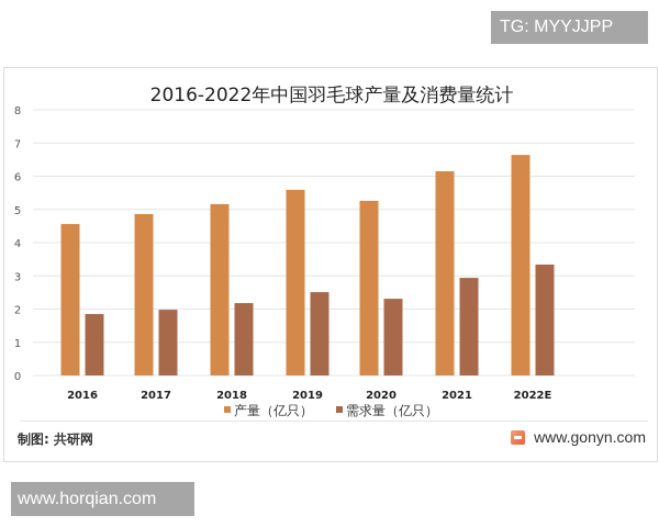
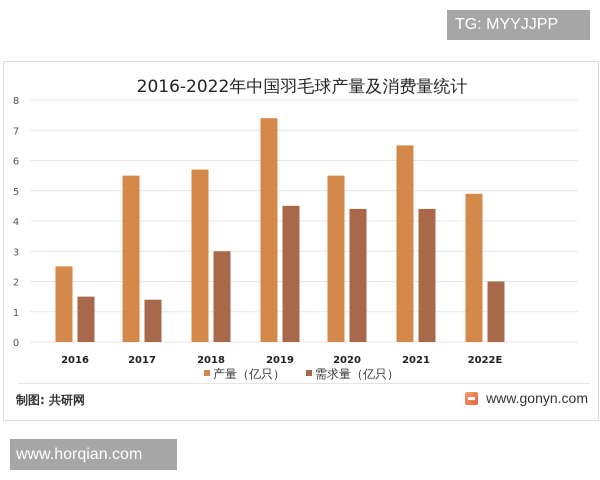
产量（亿只）/2016: 4.6 -> 2.5
需求量（亿只）/2016: 1.9 -> 1.5
产量（亿只）/2017: 4.9 -> 5.5
需求量（亿只）/2017: 2.0 -> 1.4
产量（亿只）/2018: 5.2 -> 5.7
需求量（亿只）/2018: 2.2 -> 3.0
产量（亿只）/2019: 5.6 -> 7.4
需求量（亿只）/2019: 2.5 -> 4.5
产量（亿只）/2020: 5.3 -> 5.5
需求量（亿只）/2020: 2.3 -> 4.4
产量（亿只）/2021: 6.2 -> 6.5
需求量（亿只）/2021: 2.9 -> 4.4
产量（亿只）/2022E: 6.6 -> 4.9
需求量（亿只）/2022E: 3.3 -> 2.0
